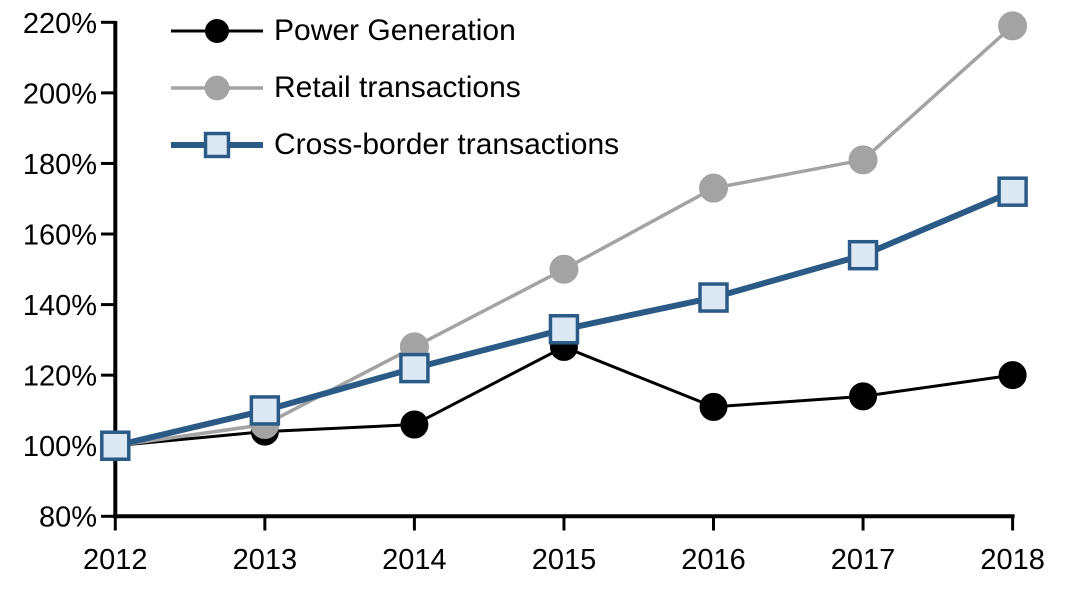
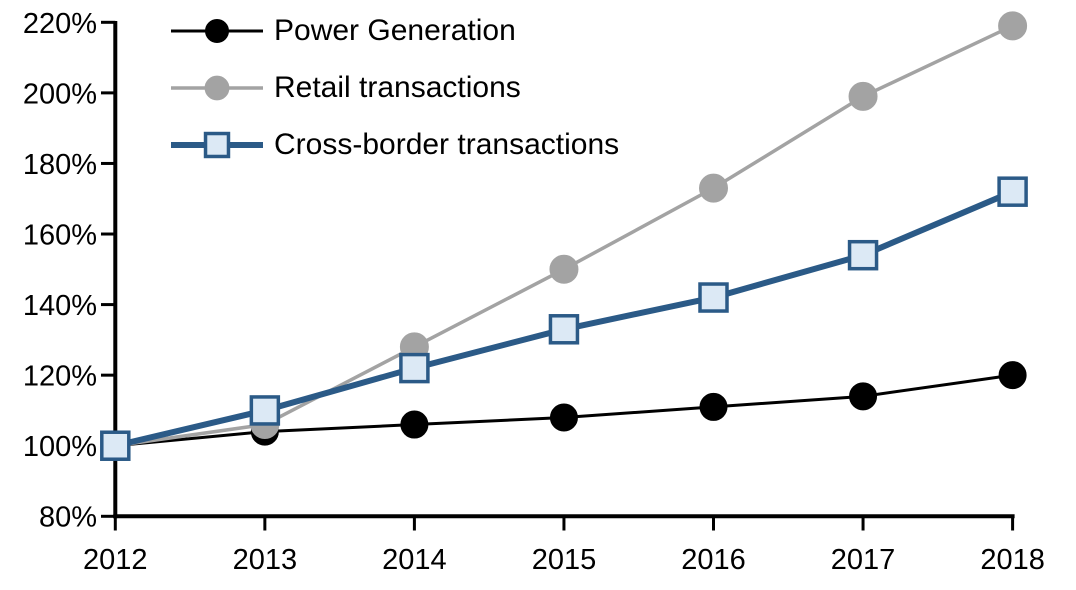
Power Generation/2015: 128% -> 108%
Retail transactions/2017: 181% -> 199%
